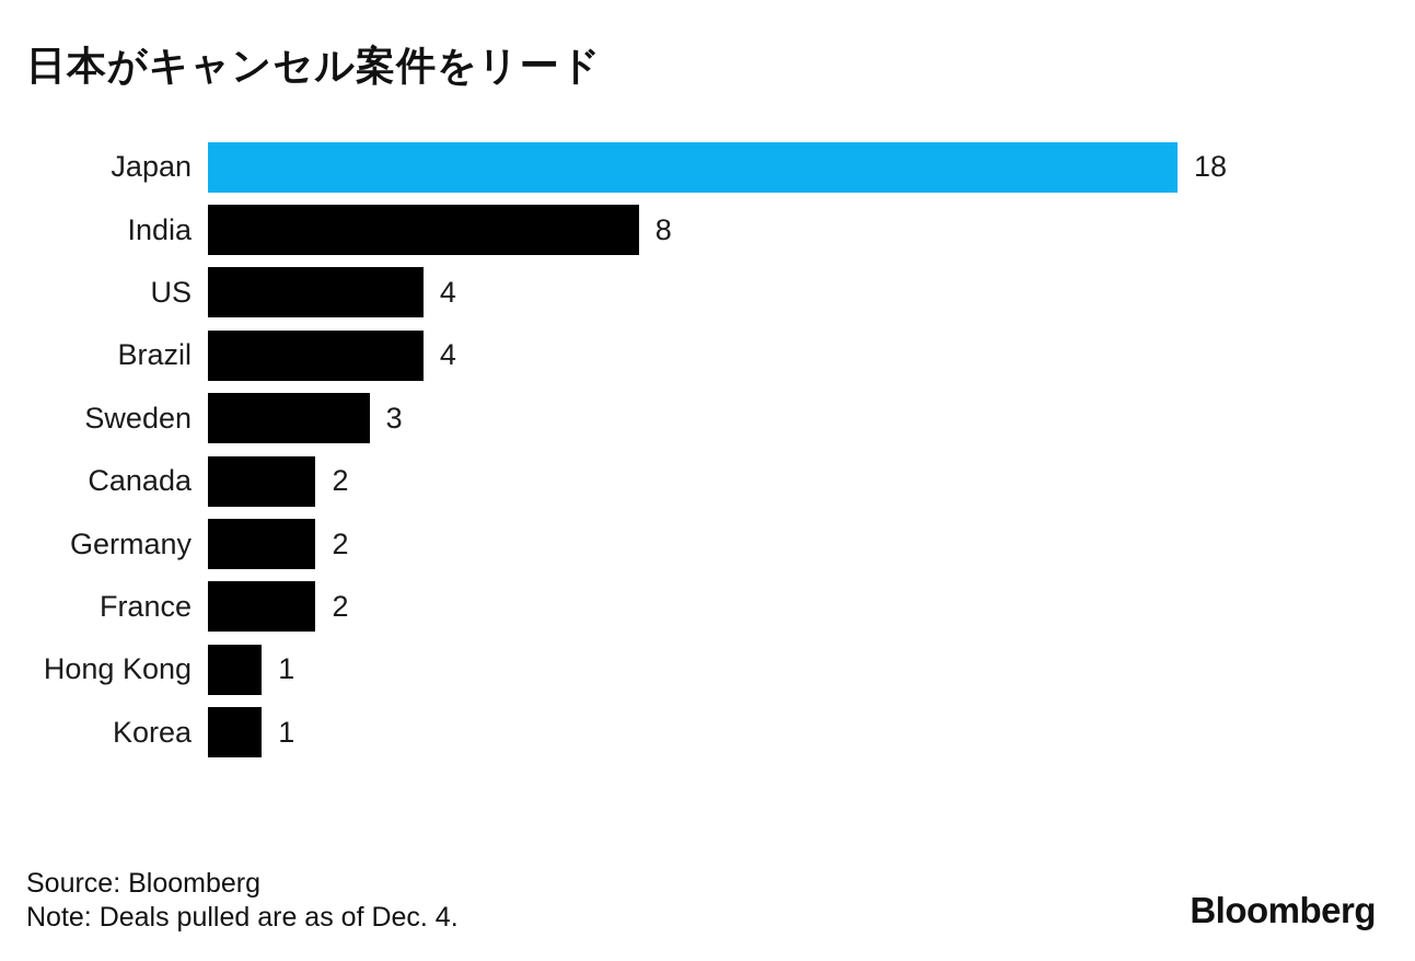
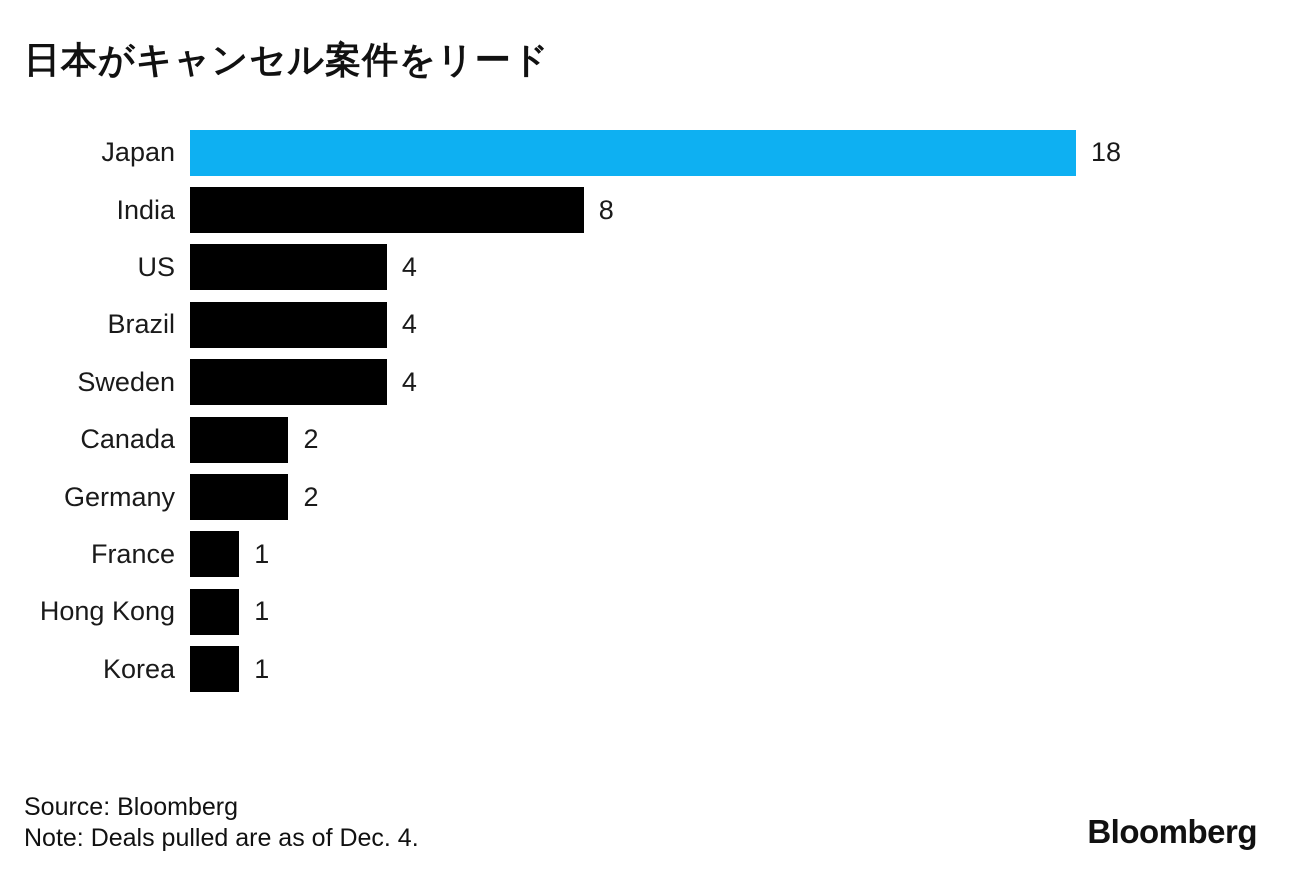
Sweden: 3 -> 4
France: 2 -> 1
